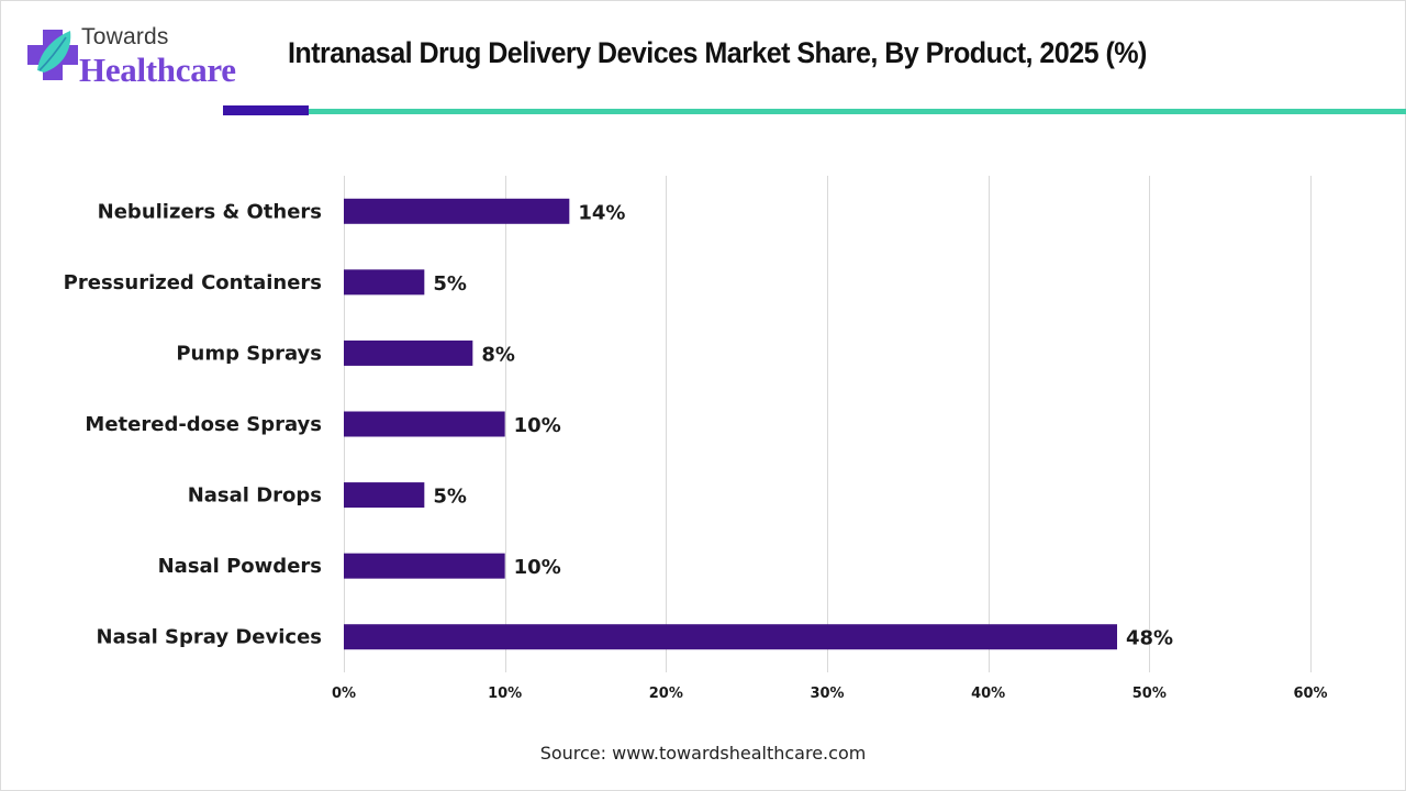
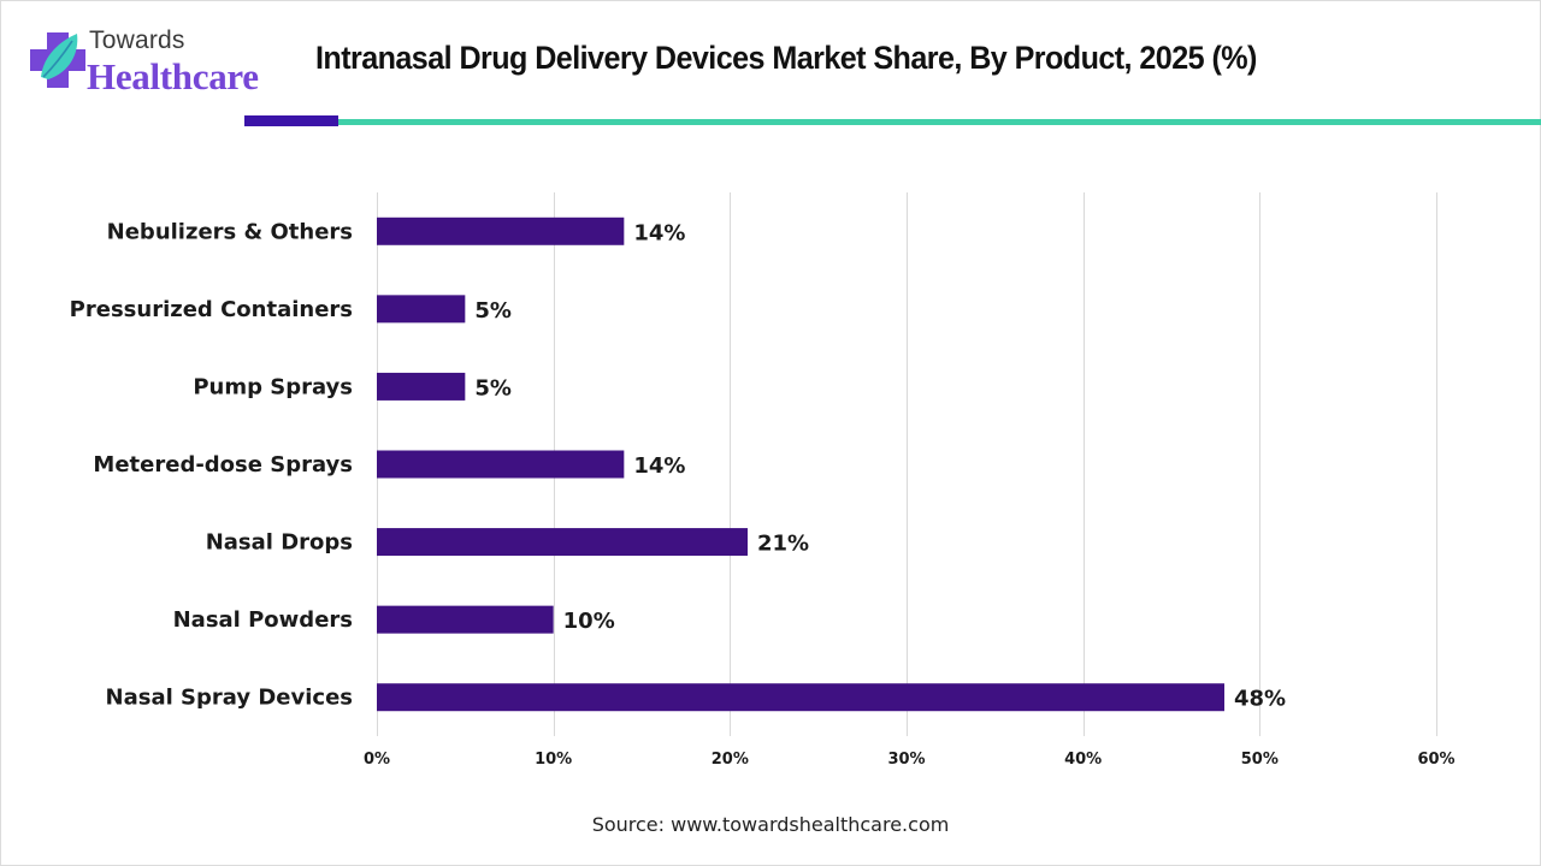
Pump Sprays: 8% -> 5%
Metered-dose Sprays: 10% -> 14%
Nasal Drops: 5% -> 21%
